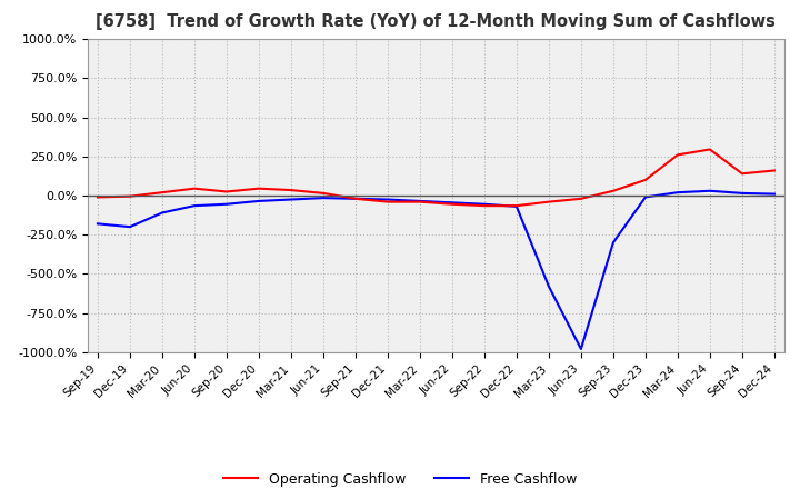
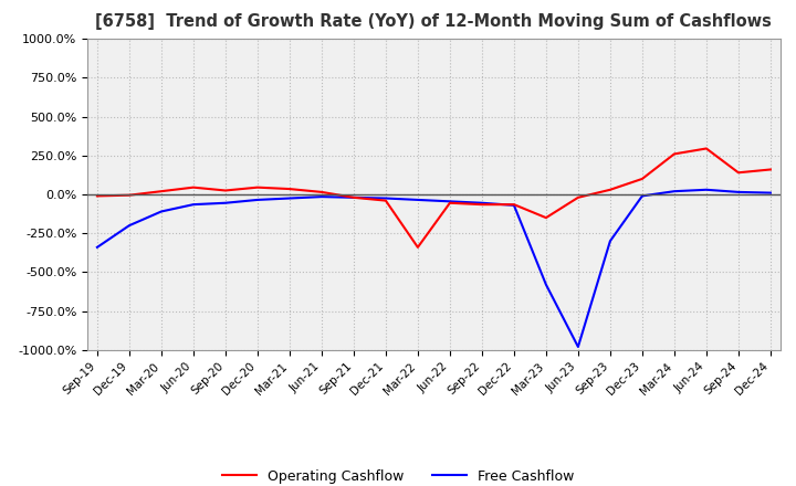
Free Cashflow/Sep-19: -180% -> -340%
Operating Cashflow/Mar-22: -40% -> -340%
Operating Cashflow/Mar-23: -40% -> -150%
